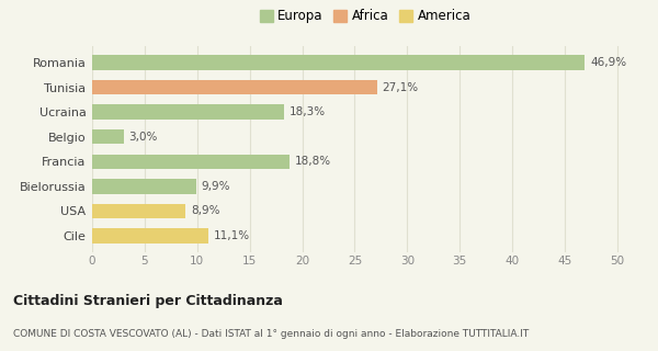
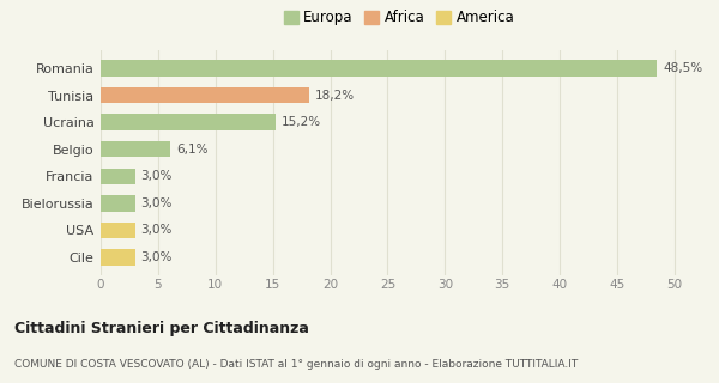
Romania: 46,9% -> 48,5%
Tunisia: 27,1% -> 18,2%
Ucraina: 18,3% -> 15,2%
Belgio: 3,0% -> 6,1%
Francia: 18,8% -> 3,0%
Bielorussia: 9,9% -> 3,0%
USA: 8,9% -> 3,0%
Cile: 11,1% -> 3,0%
